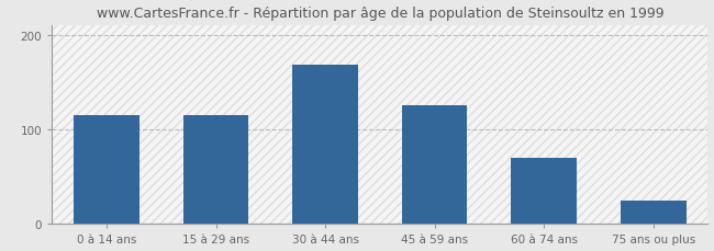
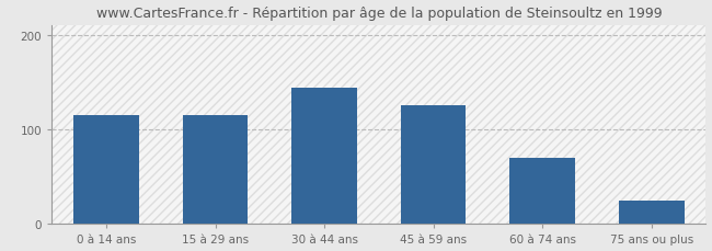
30 à 44 ans: 168 -> 144
